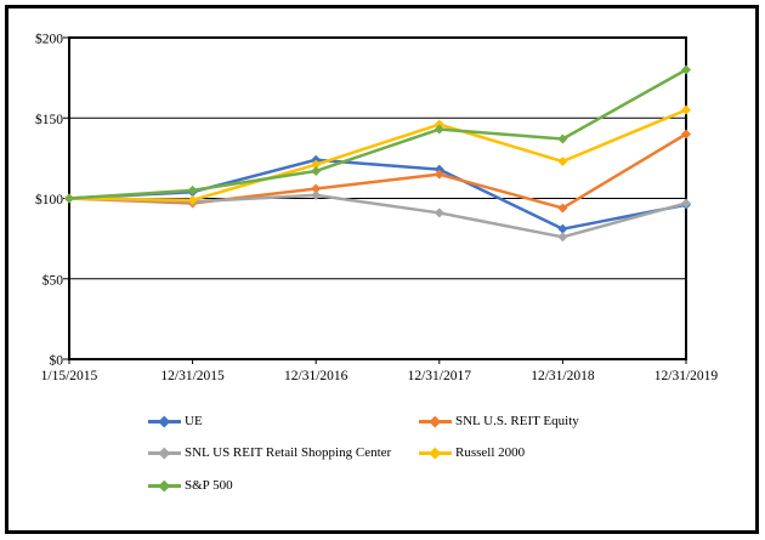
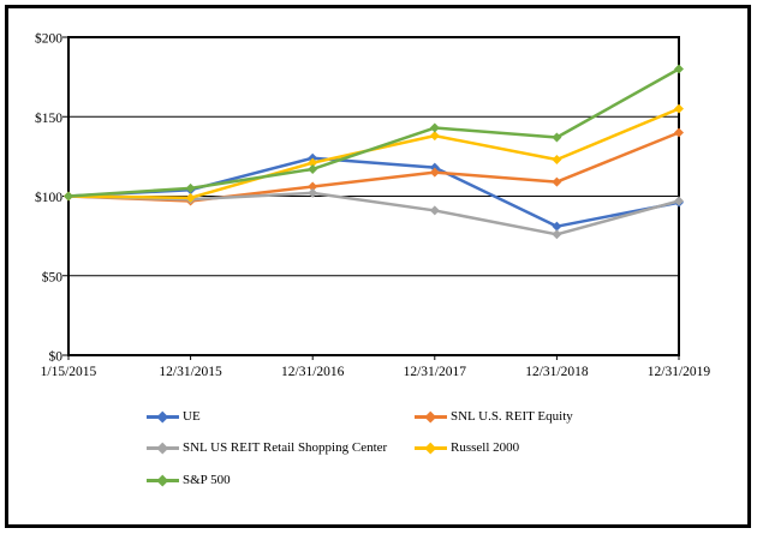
Russell 2000/12/31/2017: $146 -> $138
SNL U.S. REIT Equity/12/31/2018: $94 -> $109
